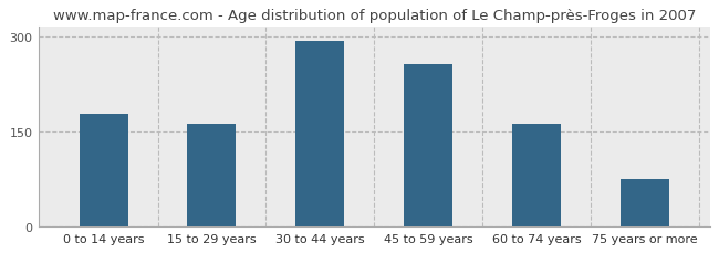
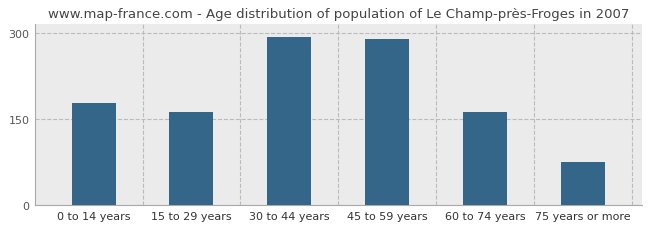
45 to 59 years: 256 -> 290
